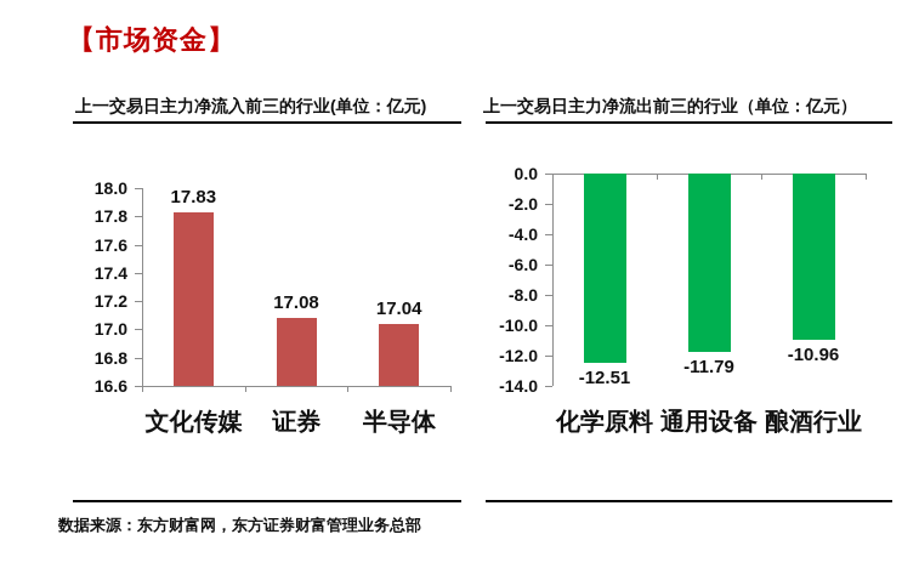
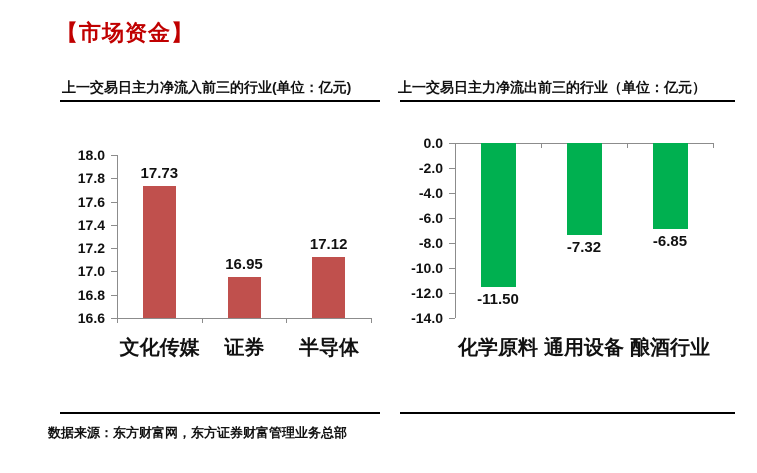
上一交易日主力净流入前三的行业(单位：亿元)/文化传媒: 17.83 -> 17.73
上一交易日主力净流入前三的行业(单位：亿元)/证券: 17.08 -> 16.95
上一交易日主力净流入前三的行业(单位：亿元)/半导体: 17.04 -> 17.12
上一交易日主力净流出前三的行业（单位：亿元）/化学原料: -12.51 -> -11.50
上一交易日主力净流出前三的行业（单位：亿元）/通用设备: -11.79 -> -7.32
上一交易日主力净流出前三的行业（单位：亿元）/酿酒行业: -10.96 -> -6.85
